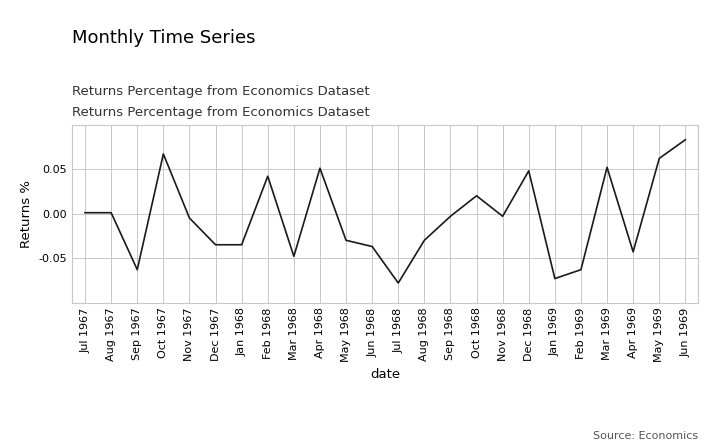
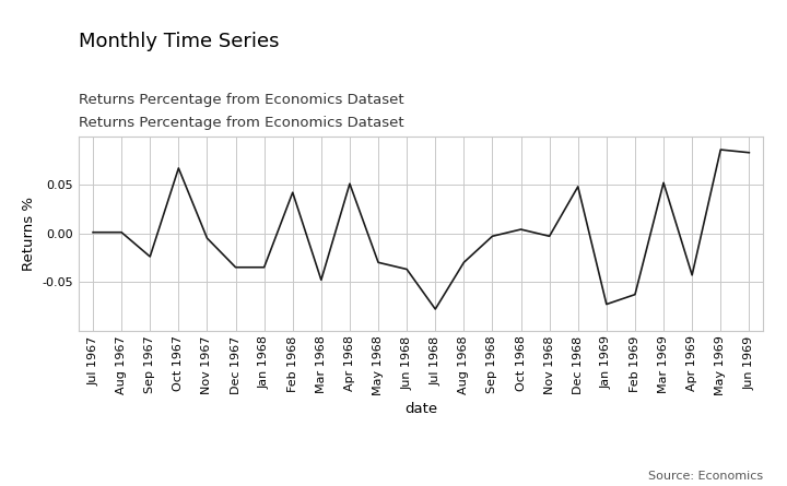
Sep 1967: -0.063 -> -0.024
Oct 1968: 0.020 -> 0.004
May 1969: 0.062 -> 0.086
